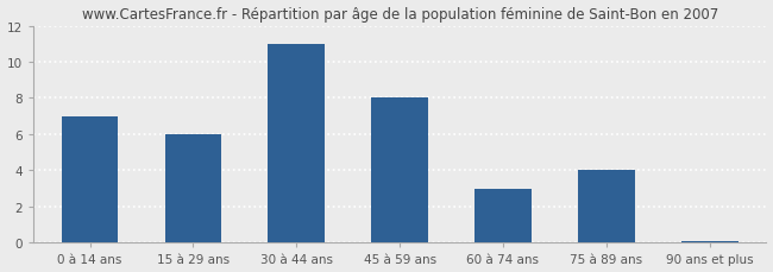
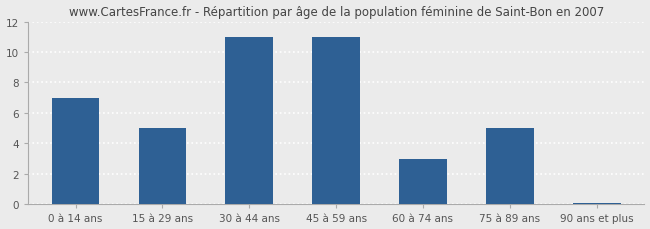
15 à 29 ans: 6.0 -> 5.0
45 à 59 ans: 8.0 -> 11.0
75 à 89 ans: 4.0 -> 5.0
